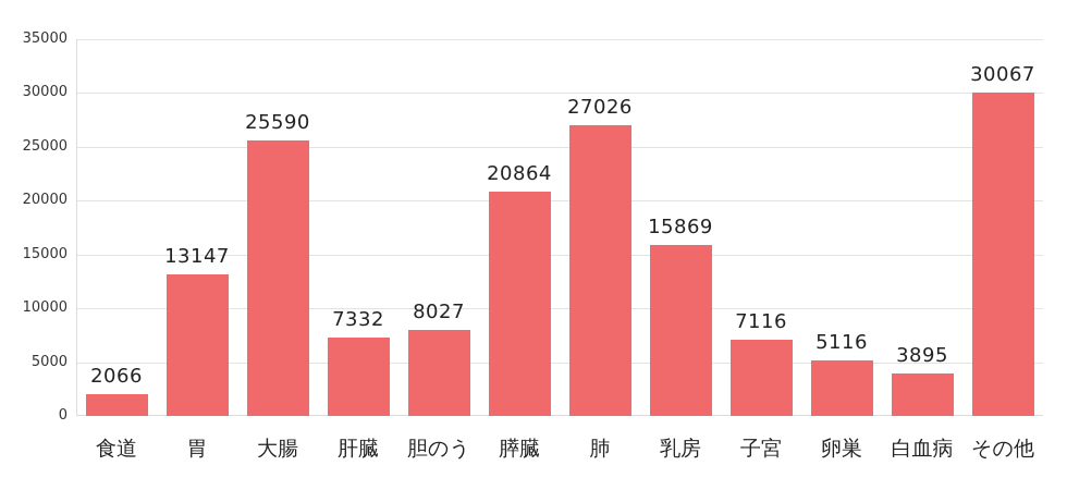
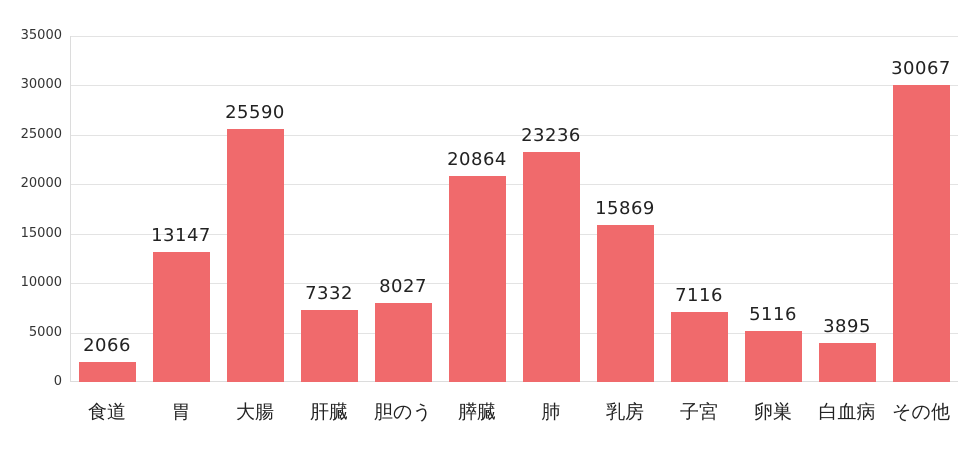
肺: 27026 -> 23236
